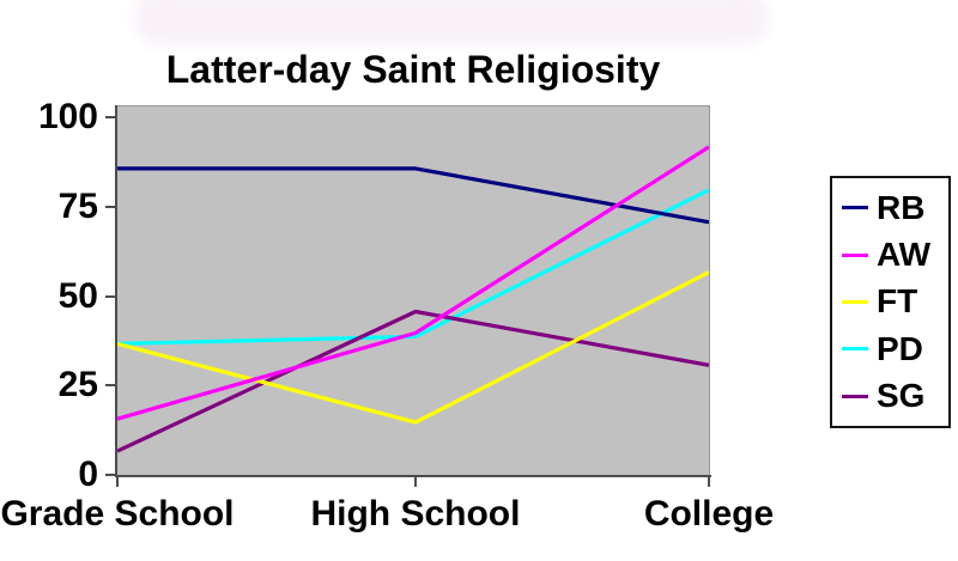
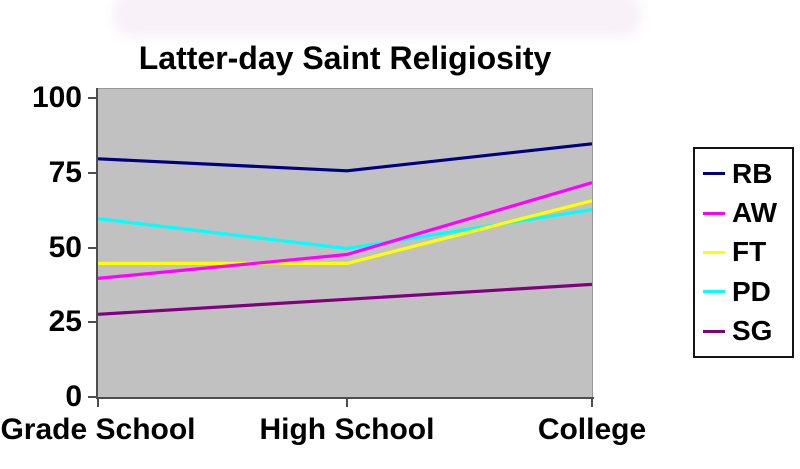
RB/Grade School: 86 -> 80
AW/Grade School: 16 -> 40
FT/Grade School: 37 -> 45
PD/Grade School: 37 -> 60
SG/Grade School: 7 -> 28
RB/High School: 86 -> 76
AW/High School: 40 -> 48
FT/High School: 15 -> 45
PD/High School: 39 -> 50
SG/High School: 46 -> 33
RB/College: 71 -> 85
AW/College: 92 -> 72
FT/College: 57 -> 66
PD/College: 80 -> 63
SG/College: 31 -> 38
